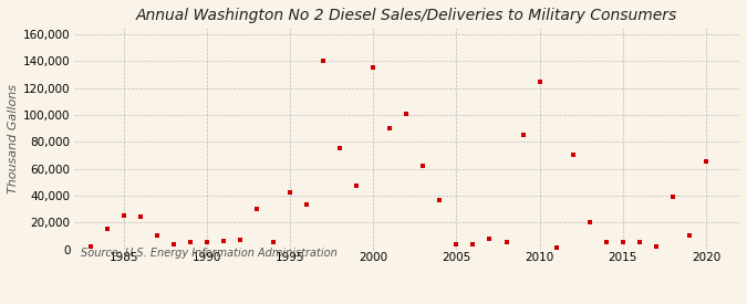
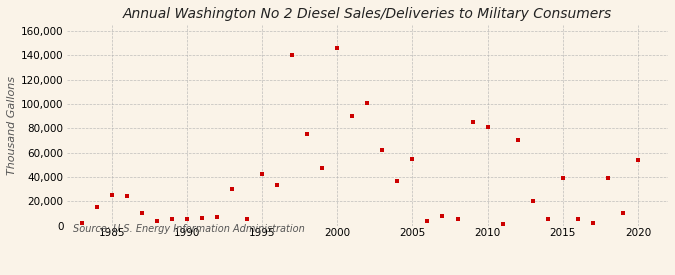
2000: 135,000 -> 146,000
2005: 4,000 -> 55,000
2010: 125,000 -> 81,000
2015: 5,000 -> 39,000
2020: 65,000 -> 54,000
